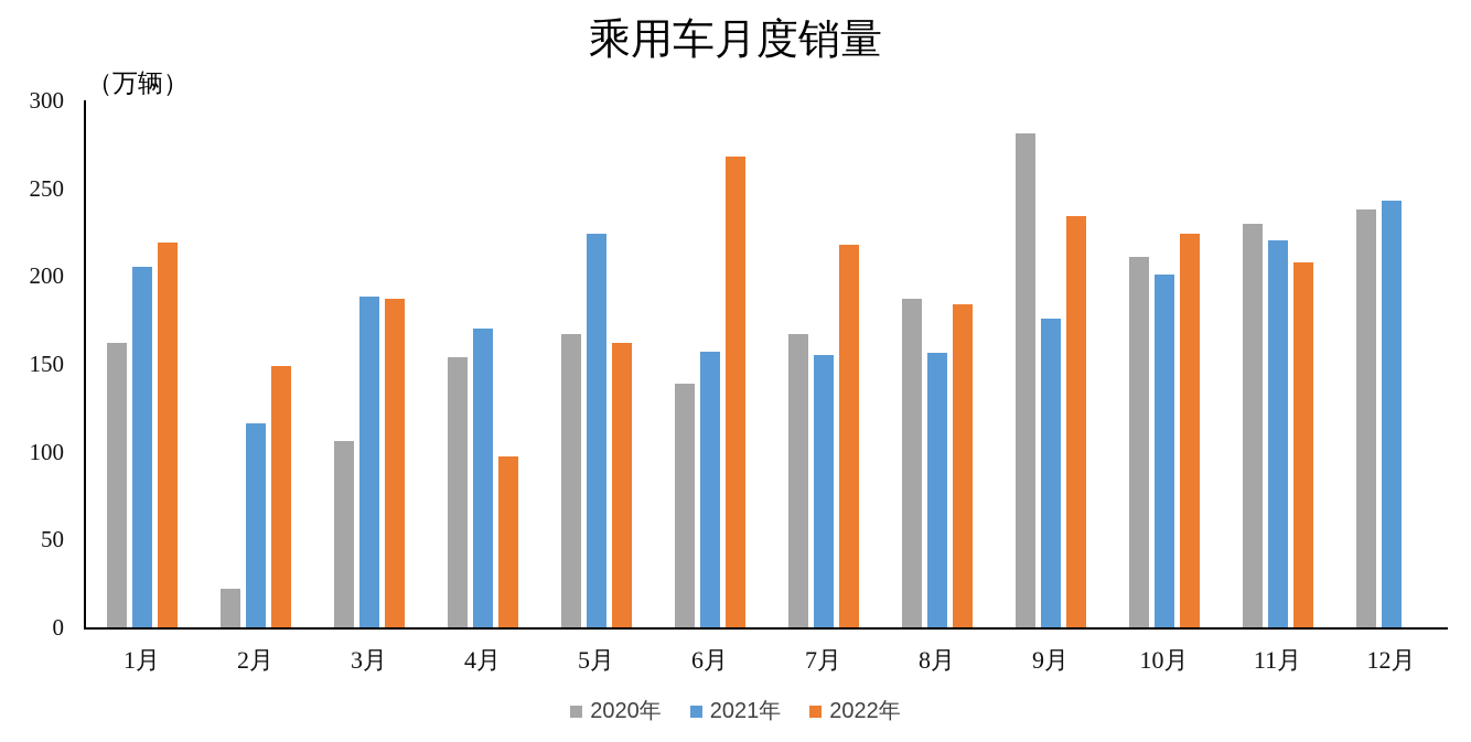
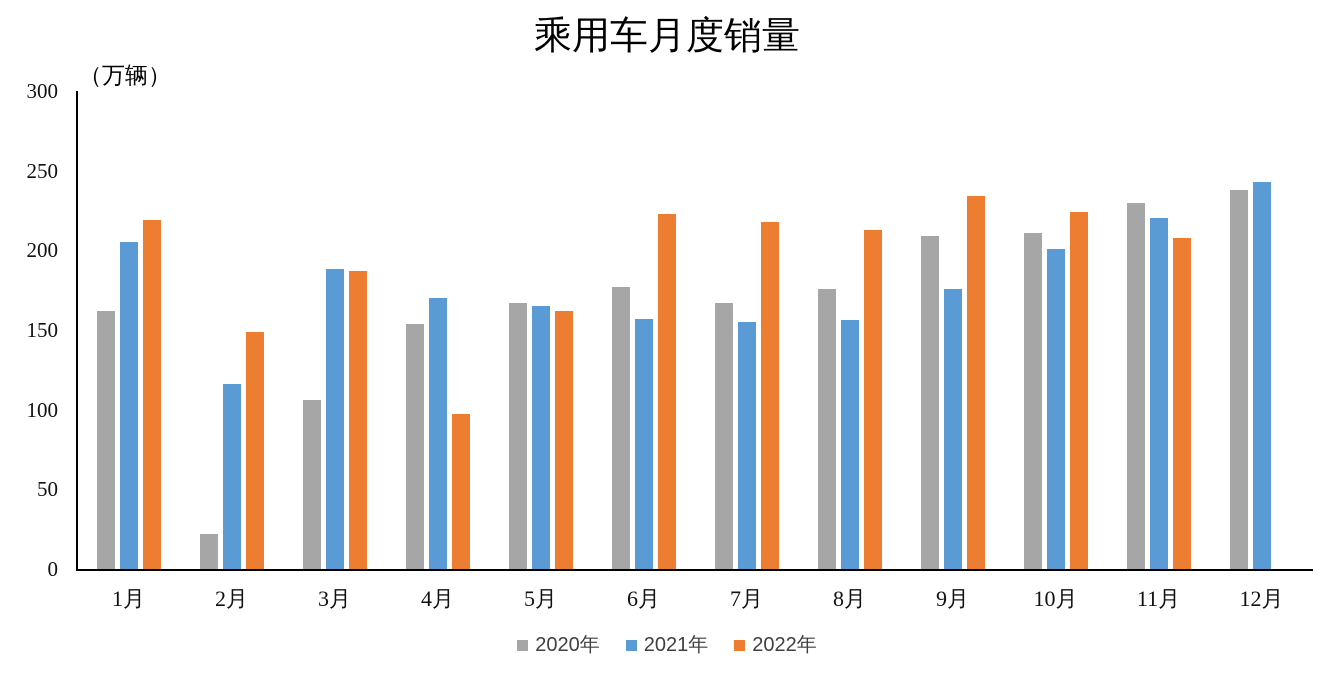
2021年/5月: 224 -> 165
2020年/6月: 139 -> 177
2022年/6月: 268 -> 223
2020年/8月: 187 -> 176
2022年/8月: 184 -> 213
2020年/9月: 281 -> 209
